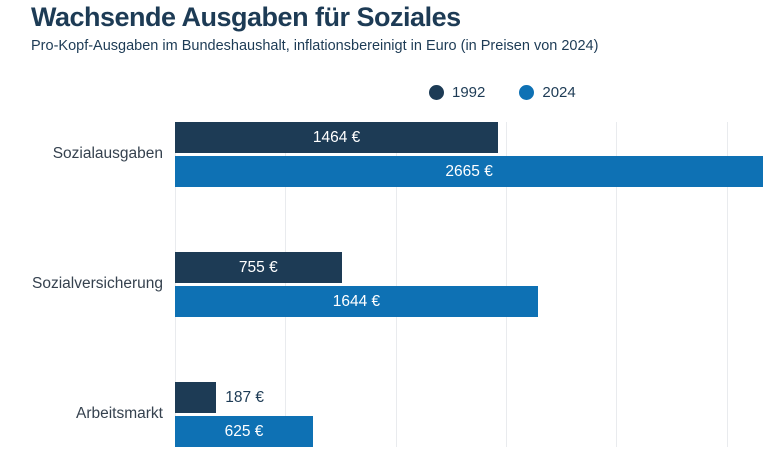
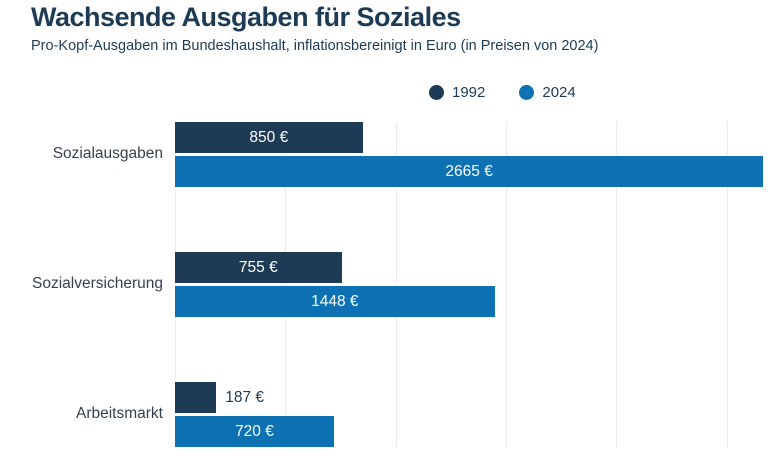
1992/Sozialausgaben: 1464 -> 850
2024/Sozialversicherung: 1644 -> 1448
2024/Arbeitsmarkt: 625 -> 720
